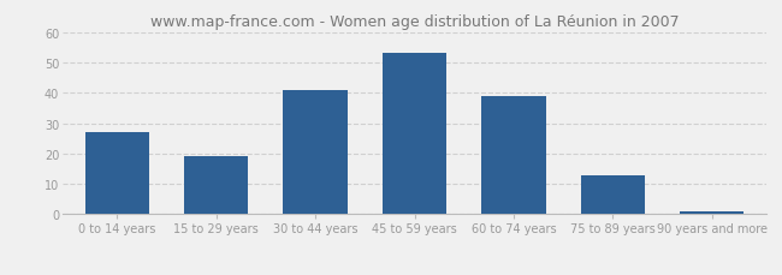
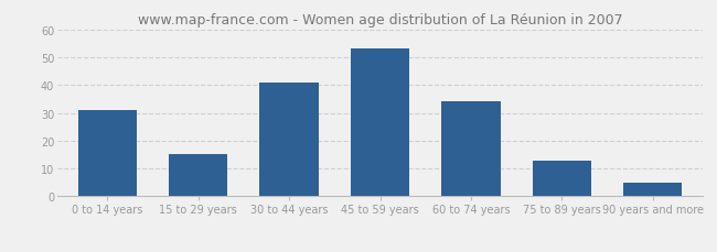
0 to 14 years: 27.0 -> 31.0
15 to 29 years: 19.0 -> 15.0
60 to 74 years: 39.0 -> 34.0
90 years and more: 0.8 -> 5.0
